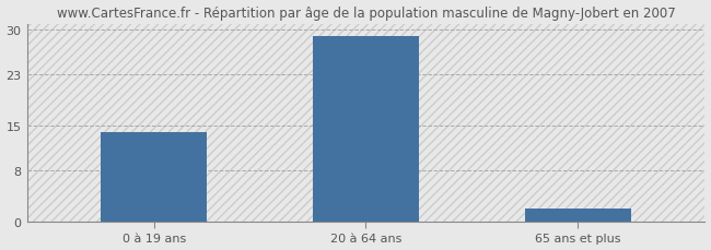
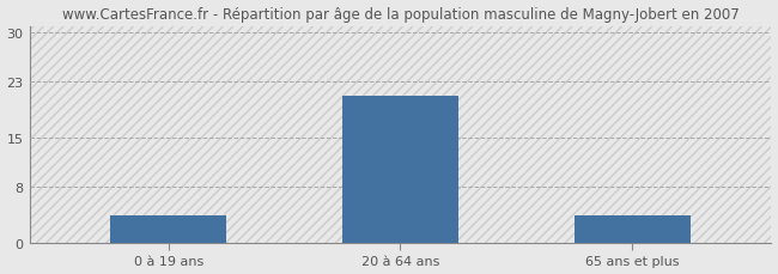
0 à 19 ans: 14 -> 4
20 à 64 ans: 29 -> 21
65 ans et plus: 2 -> 4
